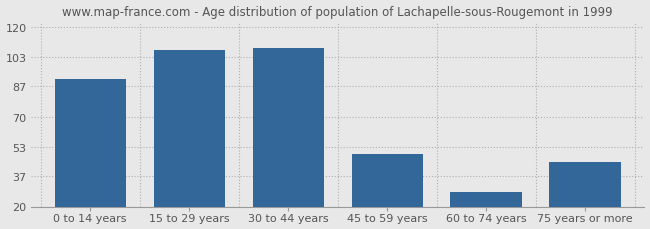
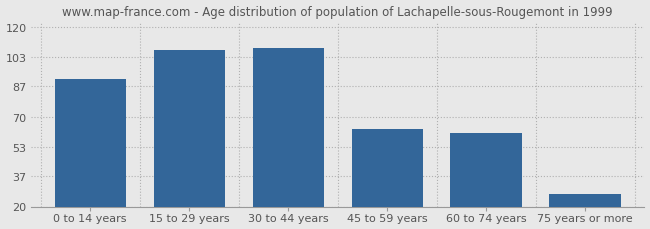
45 to 59 years: 49 -> 63
60 to 74 years: 28 -> 61
75 years or more: 45 -> 27
